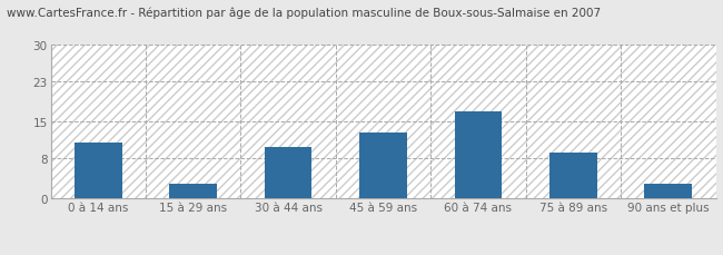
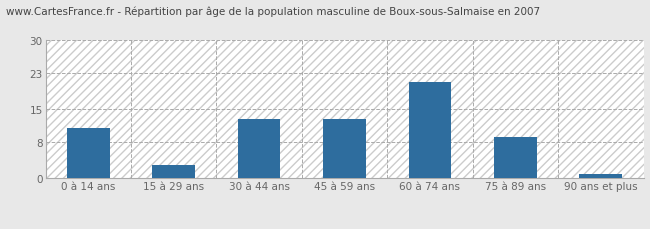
30 à 44 ans: 10 -> 13
60 à 74 ans: 17 -> 21
90 ans et plus: 3 -> 1
